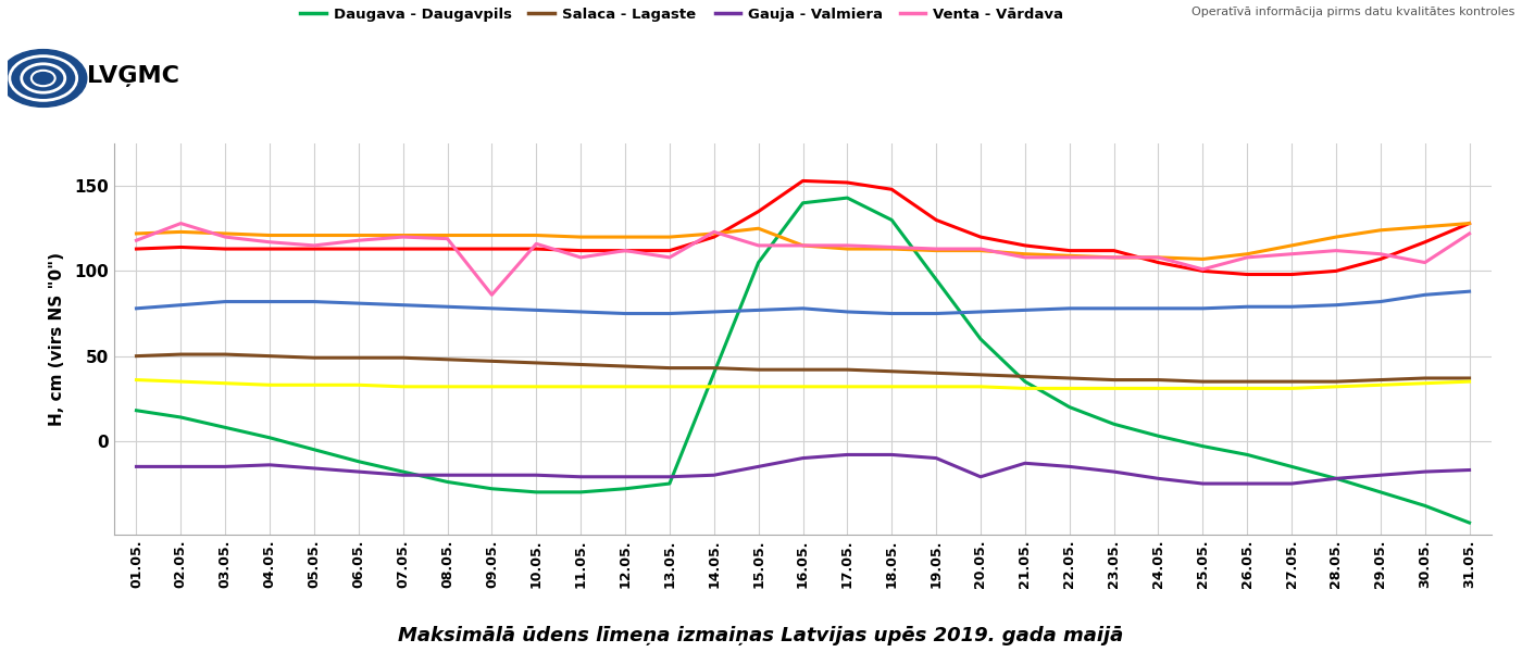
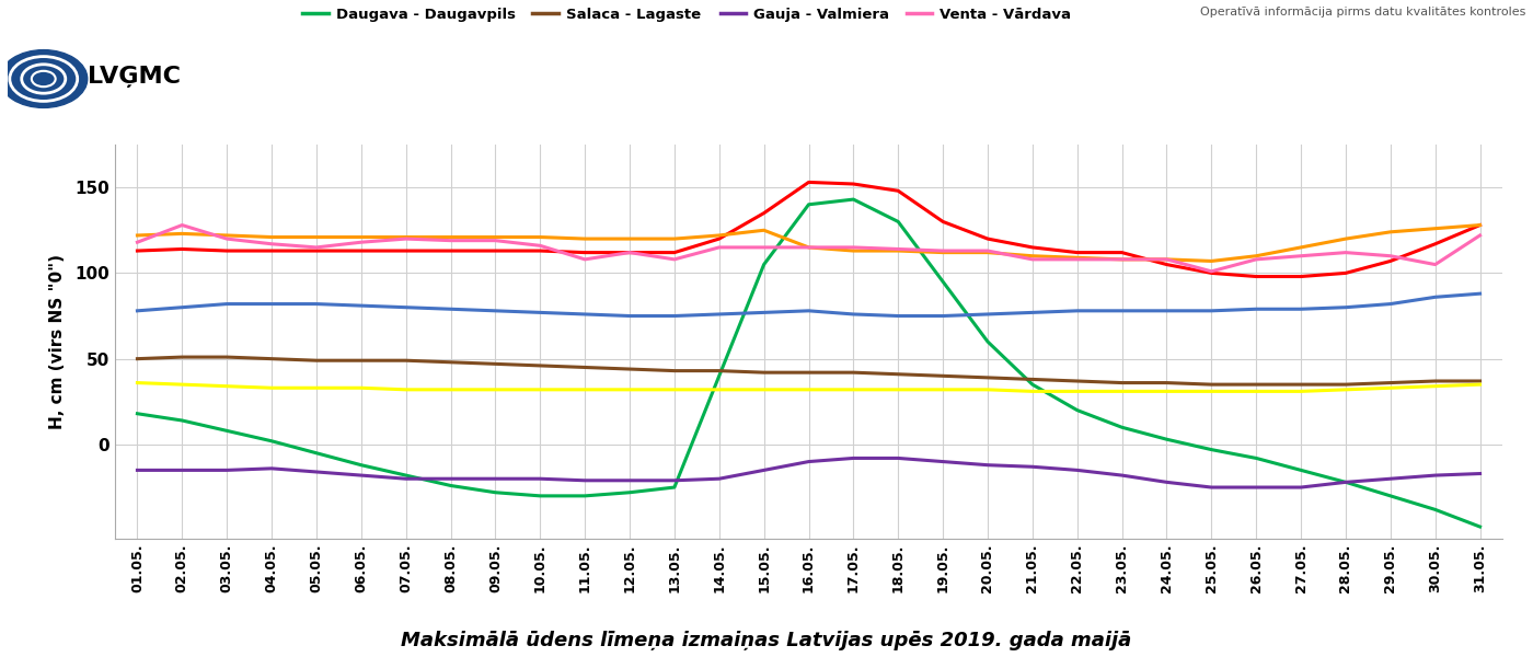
Venta - Vārdava/09.05.: 86 -> 119
Venta - Vārdava/14.05.: 123 -> 115
Gauja - Valmiera/20.05.: -21 -> -12
